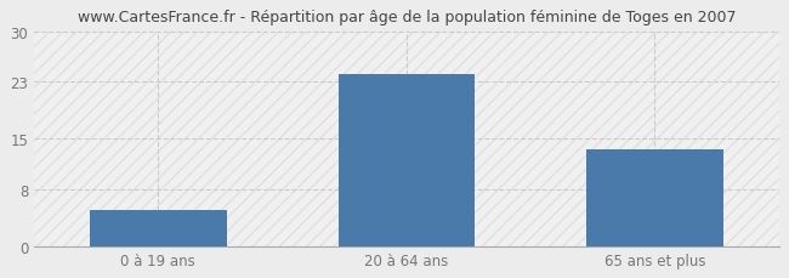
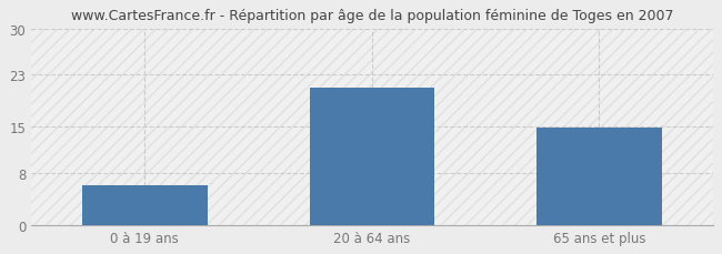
0 à 19 ans: 5.0 -> 6.0
20 à 64 ans: 24.0 -> 21.0
65 ans et plus: 13.5 -> 14.8
